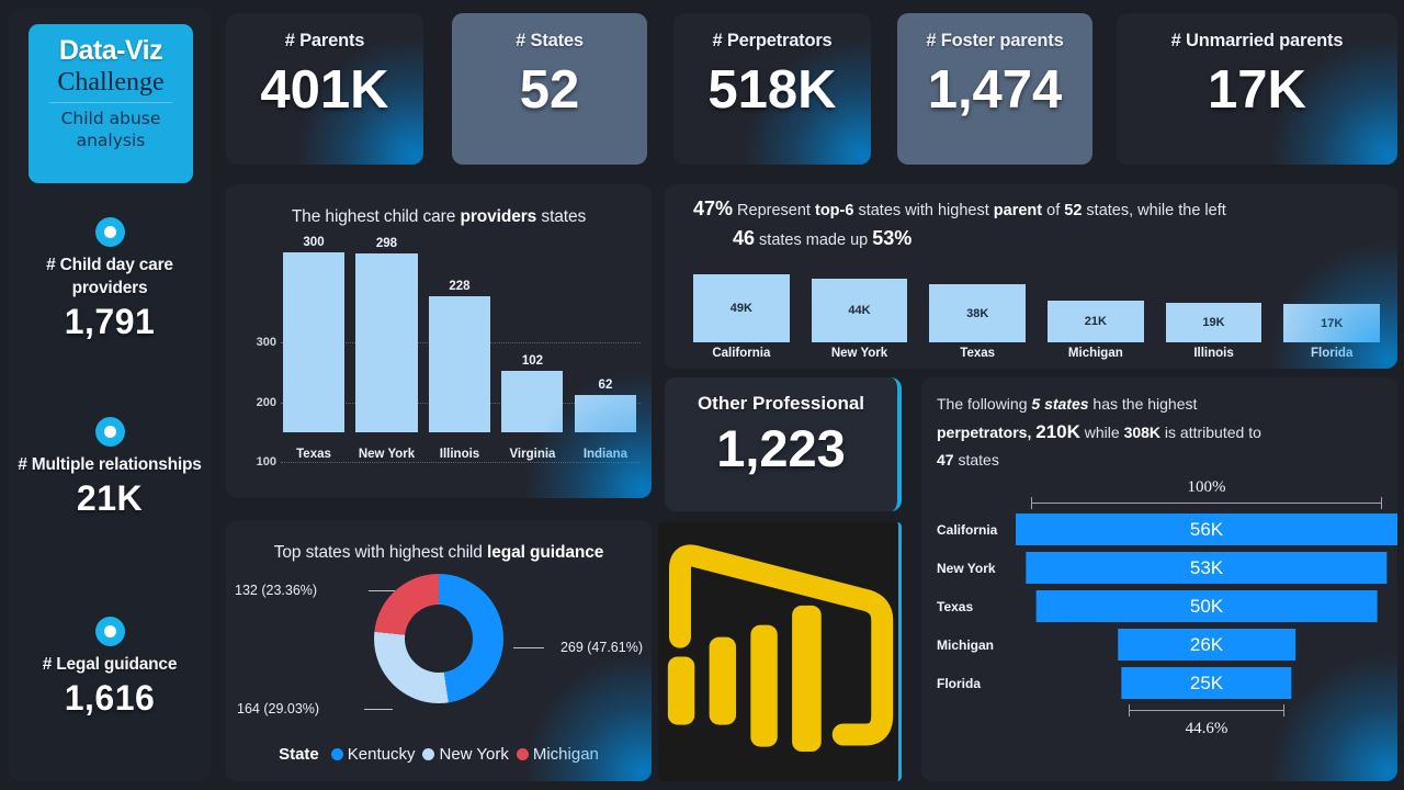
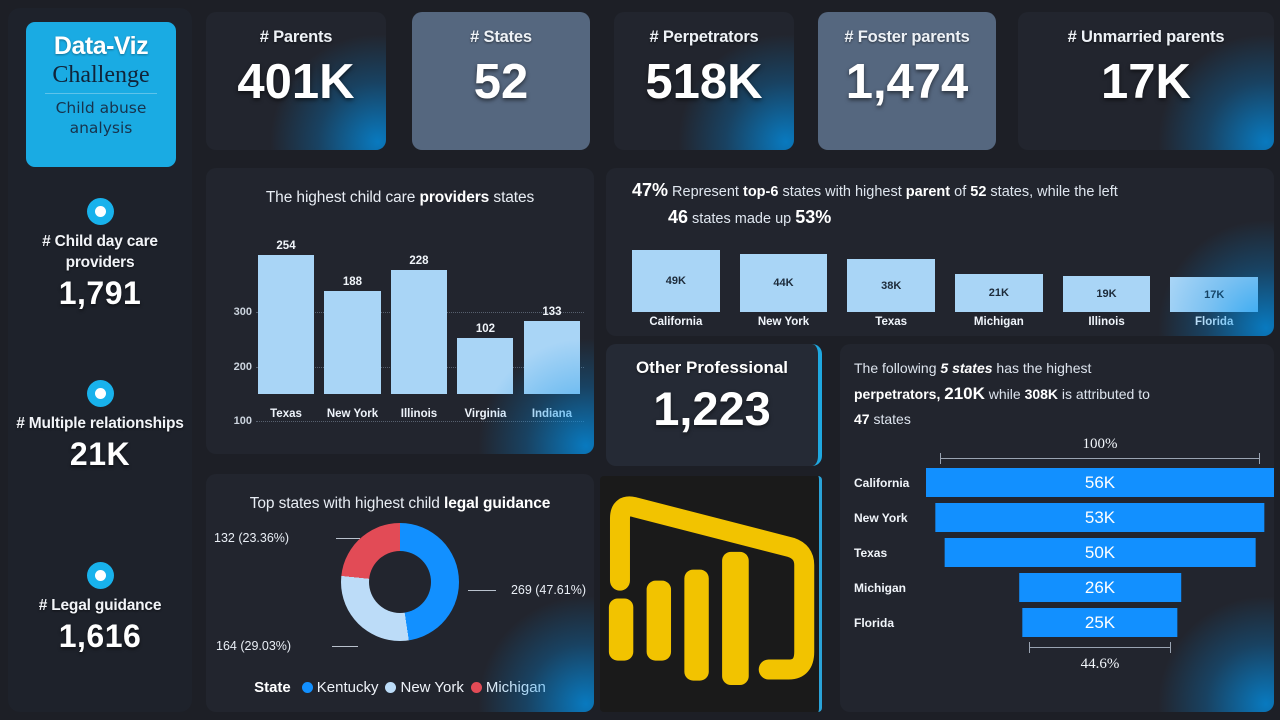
The highest child care providers states/Texas: 300 -> 254
The highest child care providers states/New York: 298 -> 188
The highest child care providers states/Indiana: 62 -> 133
